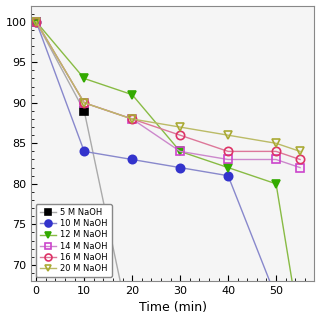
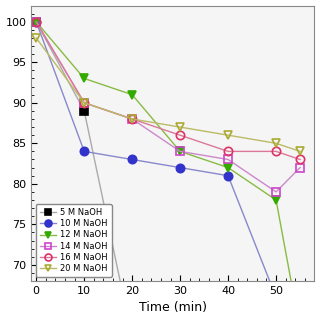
20 M NaOH/0: 100 -> 98
12 M NaOH/50: 80 -> 78
14 M NaOH/50: 83 -> 79
